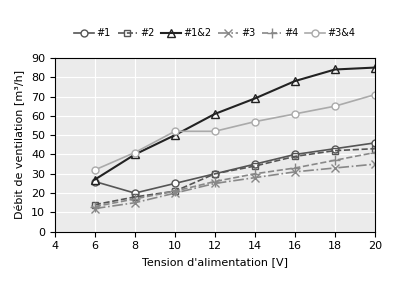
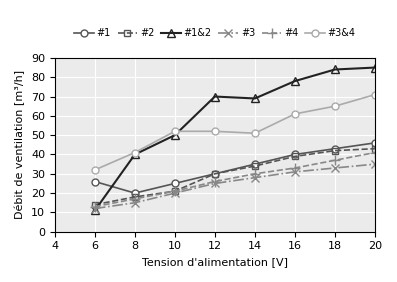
#1&2/6: 27 -> 11
#1&2/12: 61 -> 70
#3&4/14: 57 -> 51
